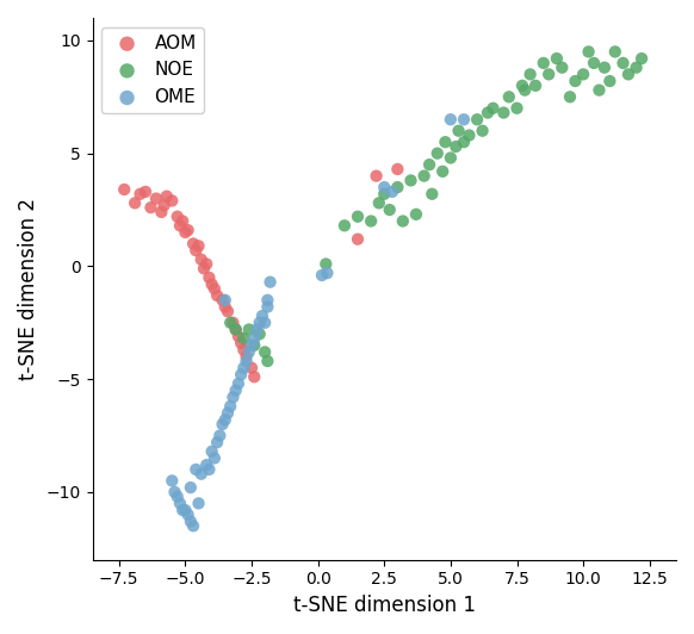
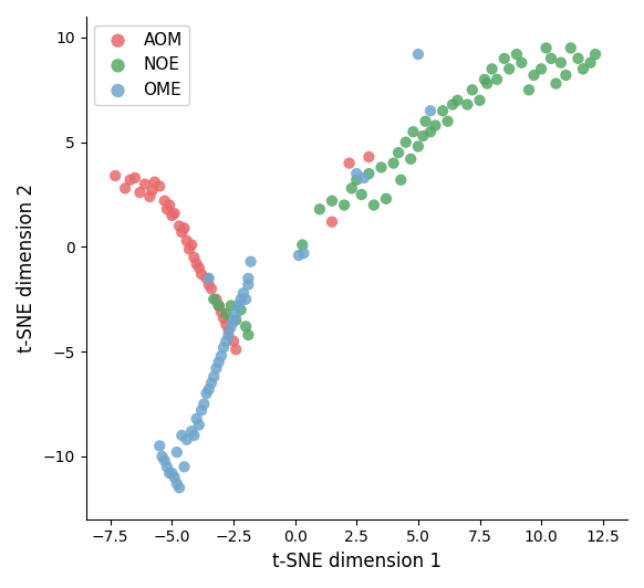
OME/5.0: 6.5 -> 9.2
